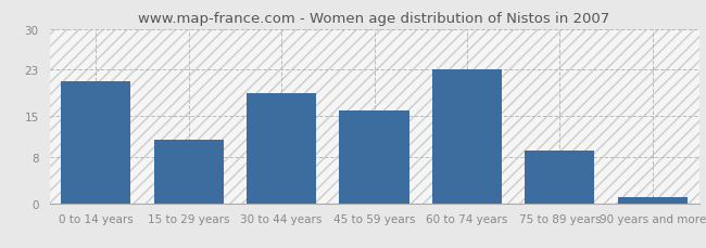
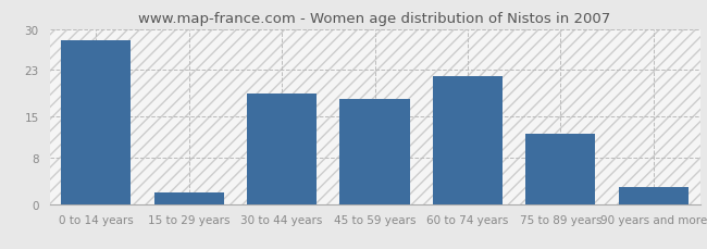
0 to 14 years: 21 -> 28
15 to 29 years: 11 -> 2
45 to 59 years: 16 -> 18
60 to 74 years: 23 -> 22
75 to 89 years: 9 -> 12
90 years and more: 1 -> 3
